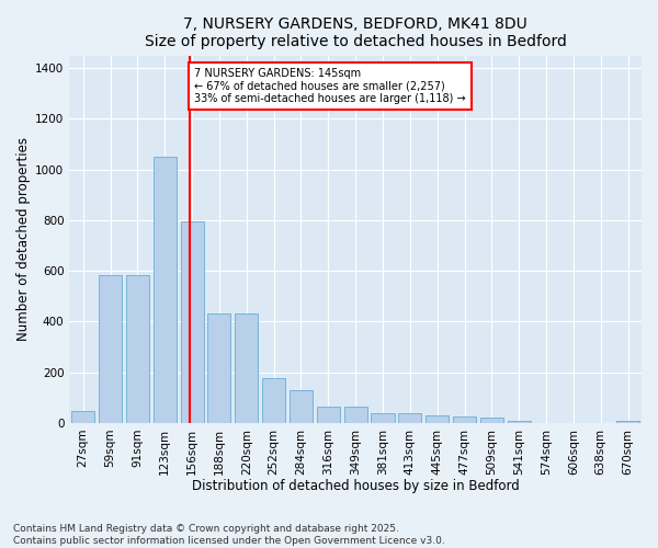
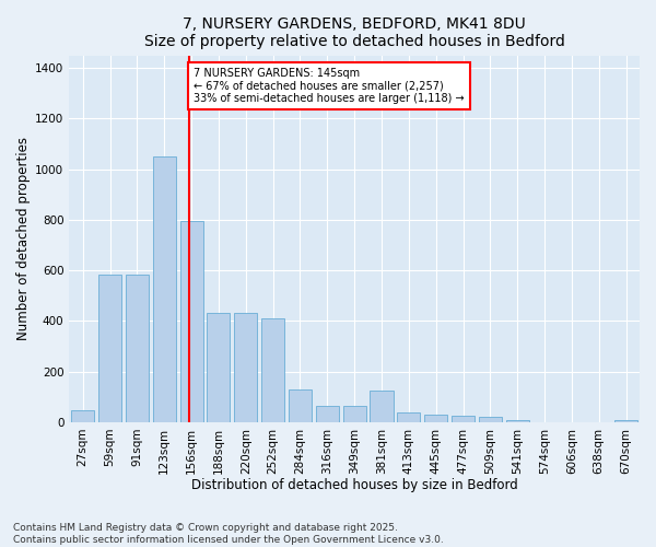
252sqm: 178 -> 410
381sqm: 40 -> 125
